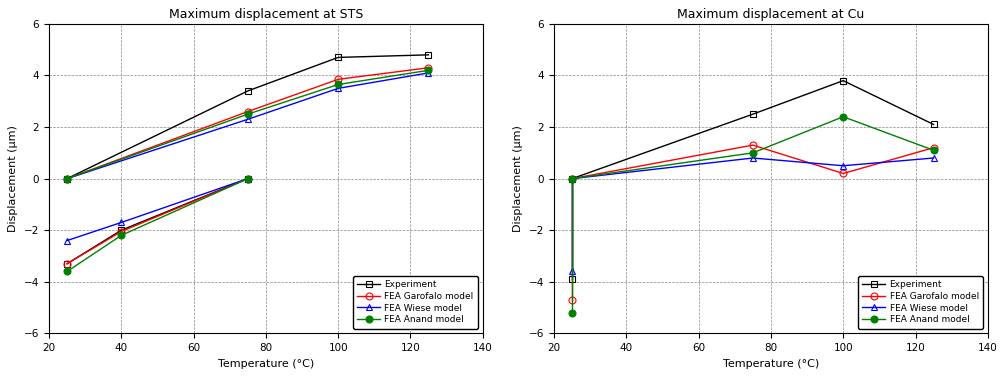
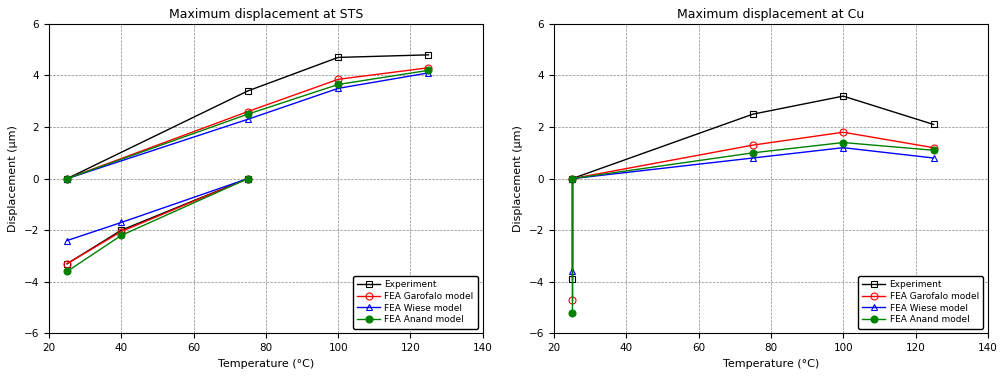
Maximum displacement at Cu/Experiment/100: 3.8 -> 3.2
Maximum displacement at Cu/FEA Garofalo model/100: 0.2 -> 1.8
Maximum displacement at Cu/FEA Wiese model/100: 0.5 -> 1.2
Maximum displacement at Cu/FEA Anand model/100: 2.4 -> 1.4
